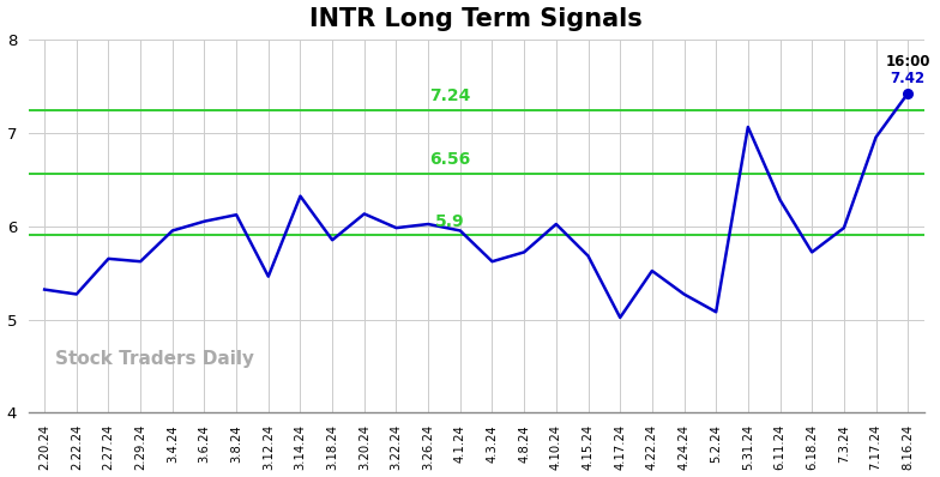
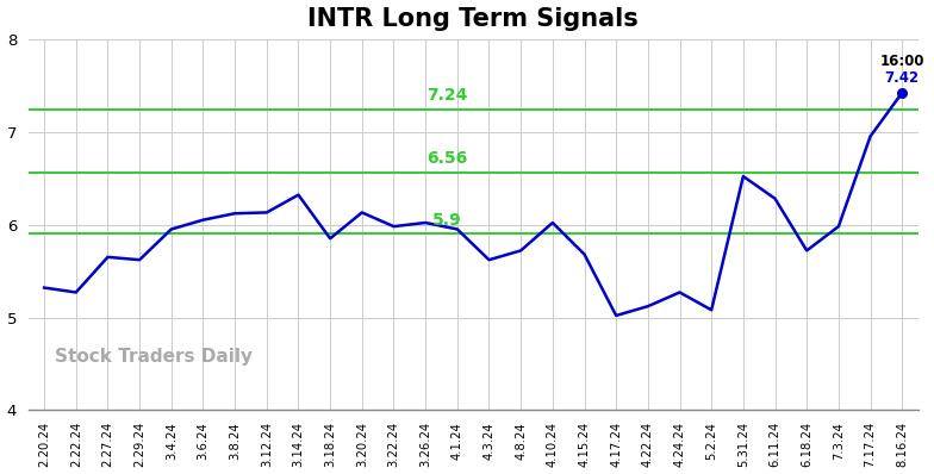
3.12.24: 5.46 -> 6.13
4.22.24: 5.52 -> 5.12
5.31.24: 7.06 -> 6.52
